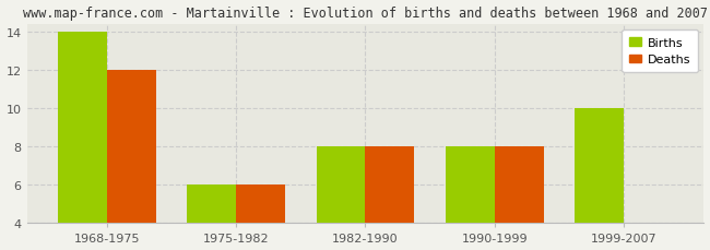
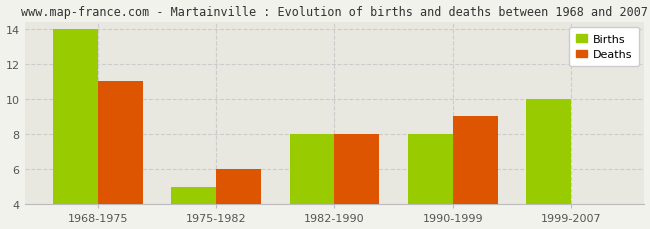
Deaths/1968-1975: 12 -> 11
Births/1975-1982: 6 -> 5
Deaths/1990-1999: 8 -> 9
